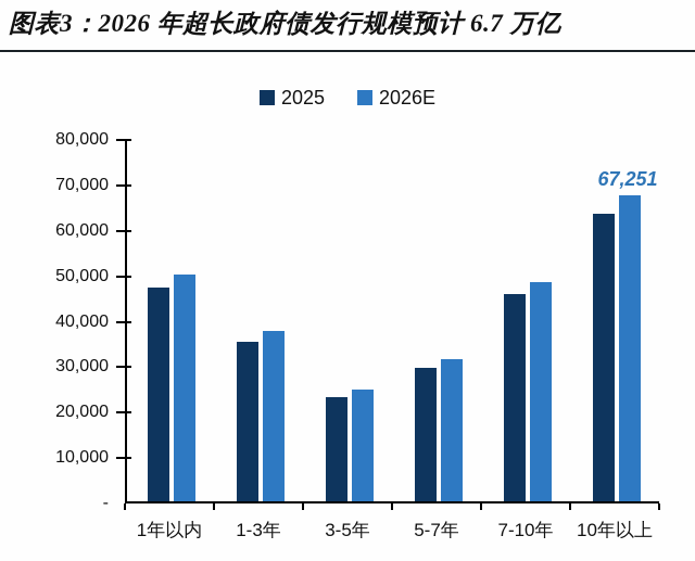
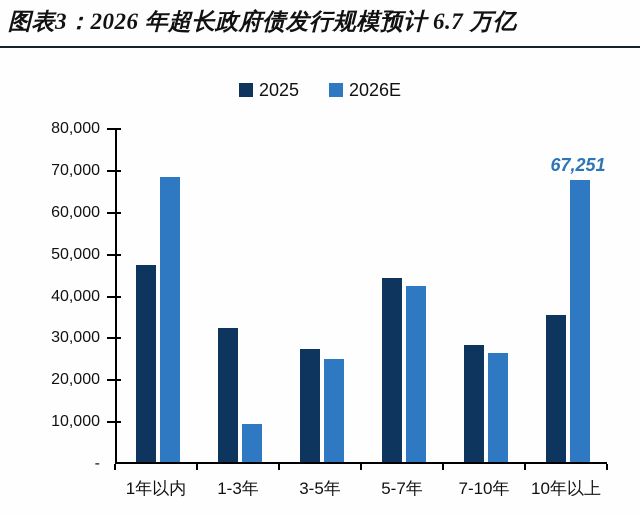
2026E/1年以内: 50000 -> 68000
2025/1-3年: 35000 -> 32000
2026E/1-3年: 38000 -> 9000
2025/3-5年: 23000 -> 27000
2025/5-7年: 29000 -> 44000
2026E/5-7年: 31000 -> 42000
2025/7-10年: 46000 -> 28000
2026E/7-10年: 48000 -> 26000
2025/10年以上: 63000 -> 35000
